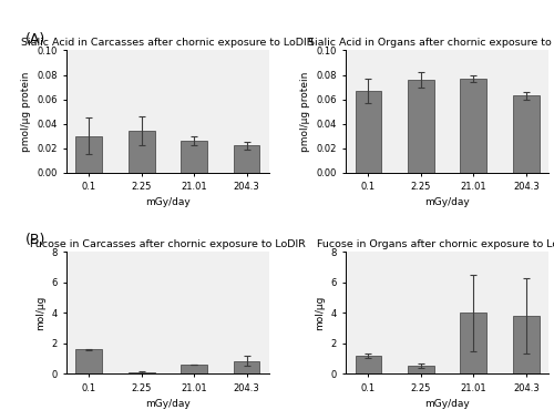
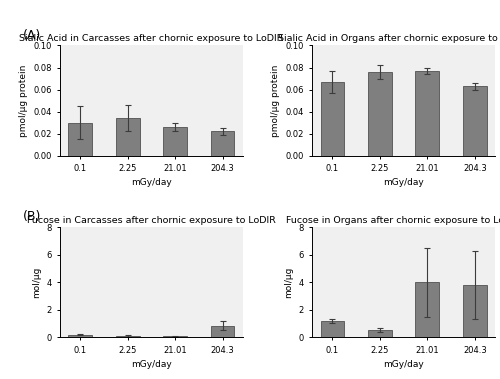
Fucose in Carcasses after chornic exposure to LoDIR/0.1: 1.6 -> 0.2
Fucose in Carcasses after chornic exposure to LoDIR/21.01: 0.6 -> 0.1
